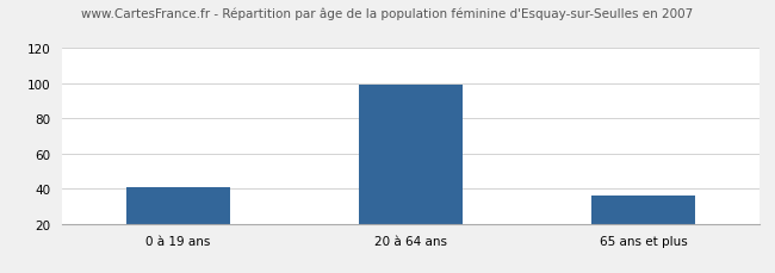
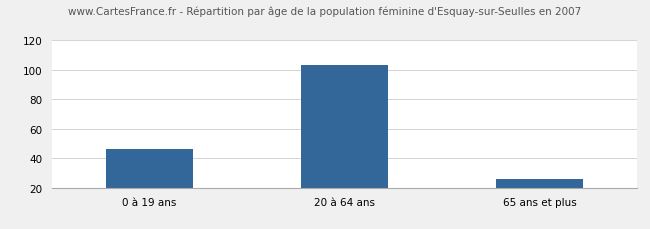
0 à 19 ans: 41 -> 46
20 à 64 ans: 99 -> 103
65 ans et plus: 36 -> 26
